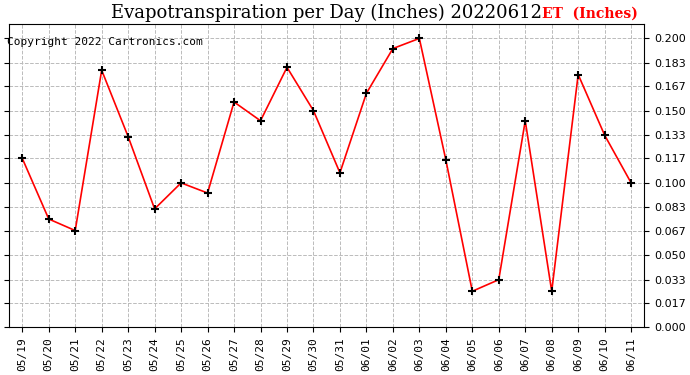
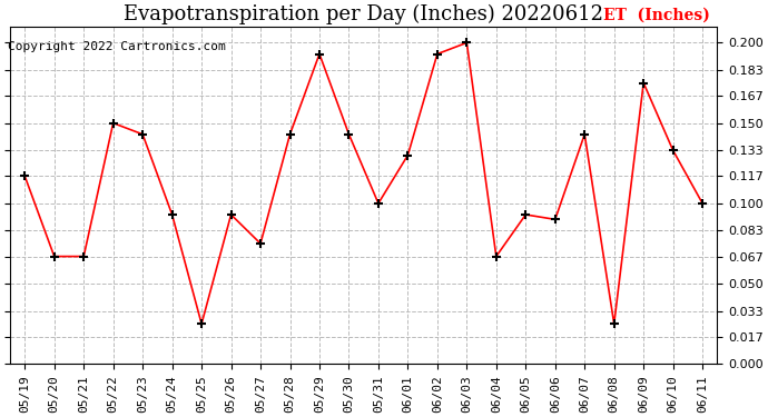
05/20: 0.075 -> 0.067
05/22: 0.178 -> 0.150
05/23: 0.132 -> 0.143
05/24: 0.082 -> 0.093
05/25: 0.100 -> 0.025
05/27: 0.156 -> 0.075
05/29: 0.180 -> 0.193
05/30: 0.150 -> 0.143
05/31: 0.107 -> 0.100
06/01: 0.162 -> 0.130
06/04: 0.116 -> 0.067
06/05: 0.025 -> 0.093
06/06: 0.033 -> 0.090
